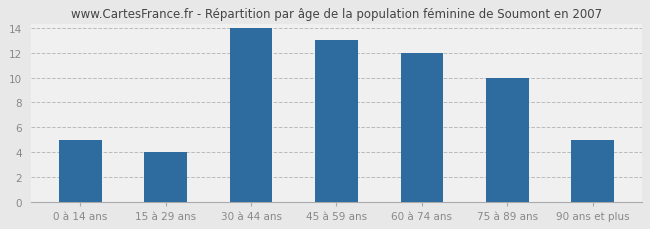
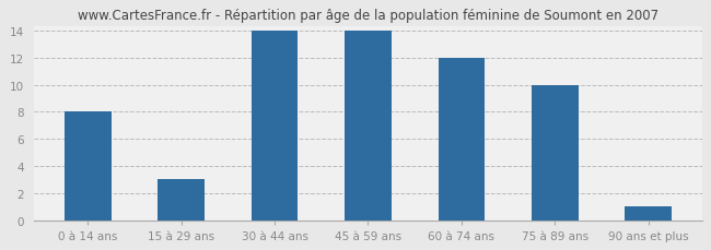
0 à 14 ans: 5 -> 8
15 à 29 ans: 4 -> 3
45 à 59 ans: 13 -> 14
90 ans et plus: 5 -> 1
